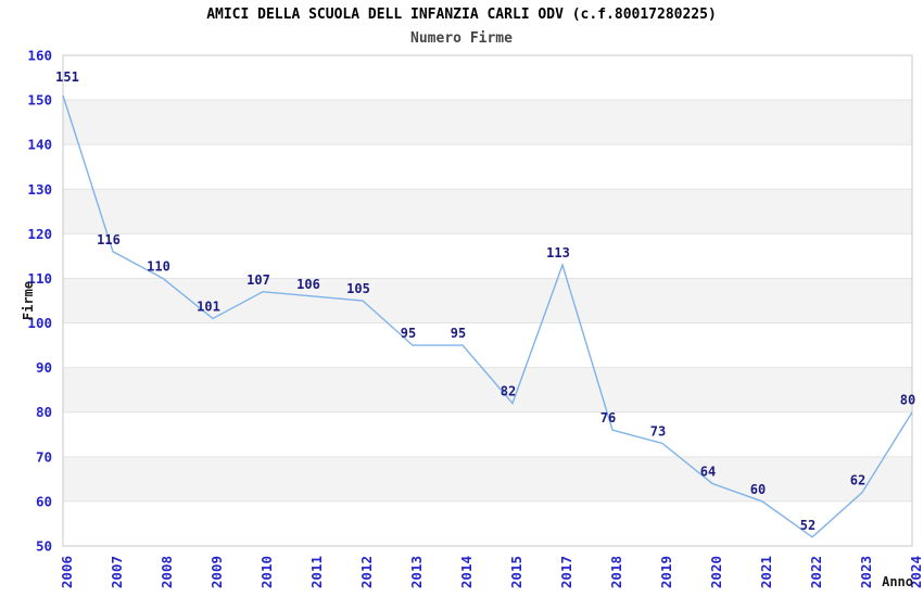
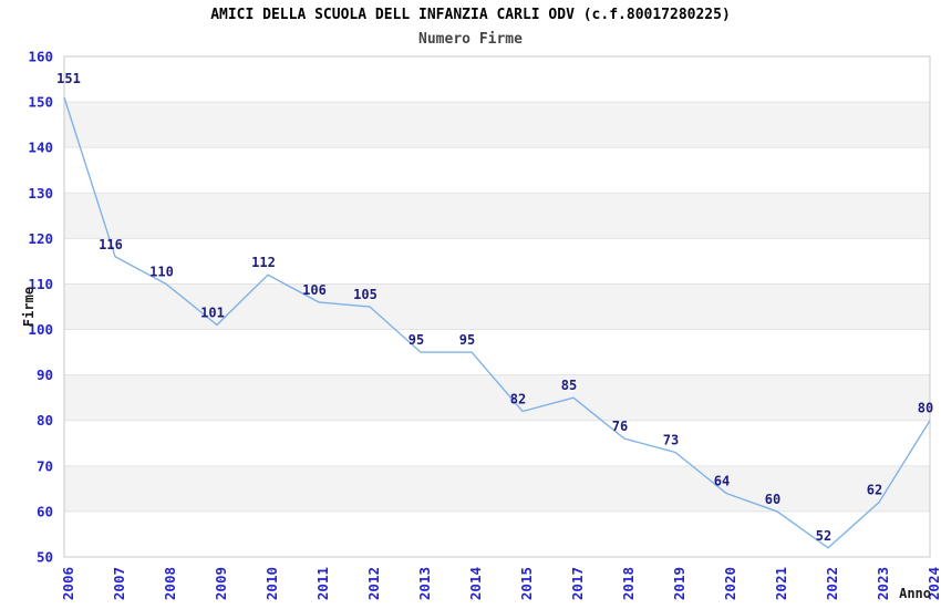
2010: 107 -> 112
2017: 113 -> 85
